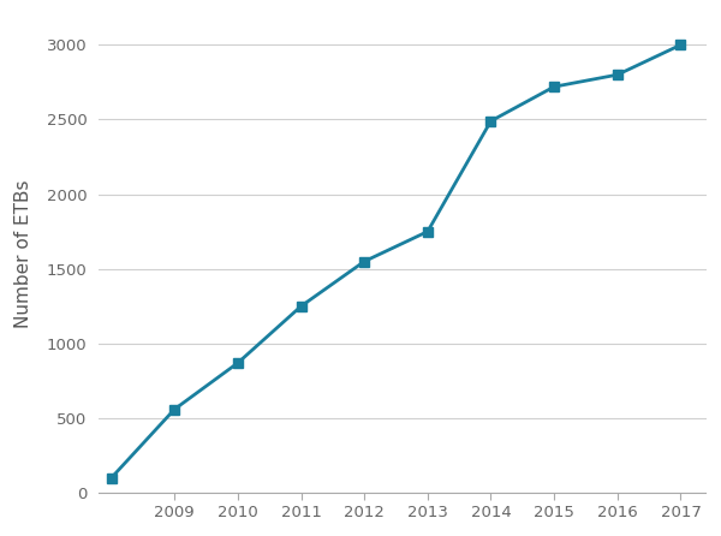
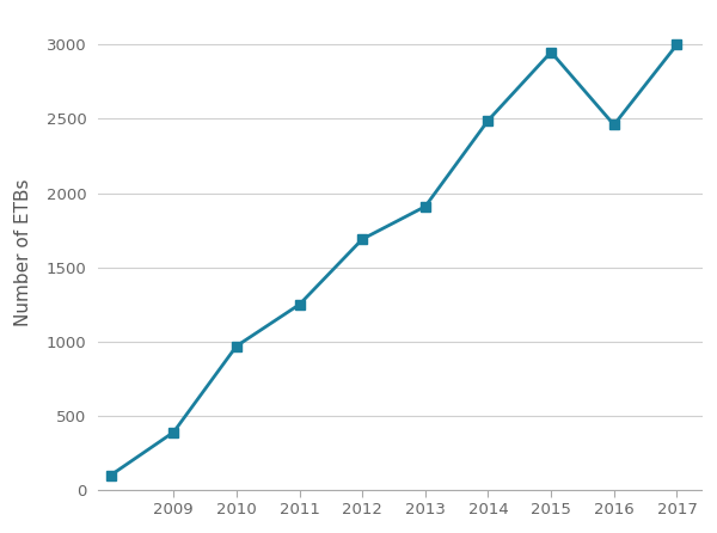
2009: 560 -> 390
2010: 870 -> 970
2012: 1550 -> 1690
2013: 1750 -> 1910
2015: 2720 -> 2950
2016: 2800 -> 2460
